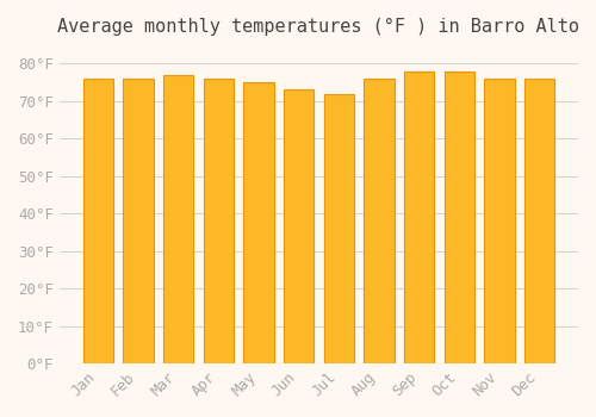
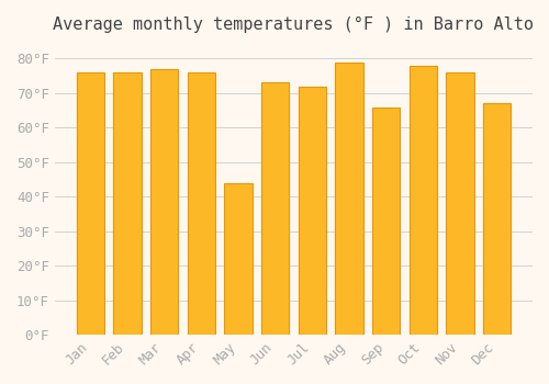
May: 75°F -> 44°F
Aug: 76°F -> 79°F
Sep: 78°F -> 66°F
Dec: 76°F -> 67°F
